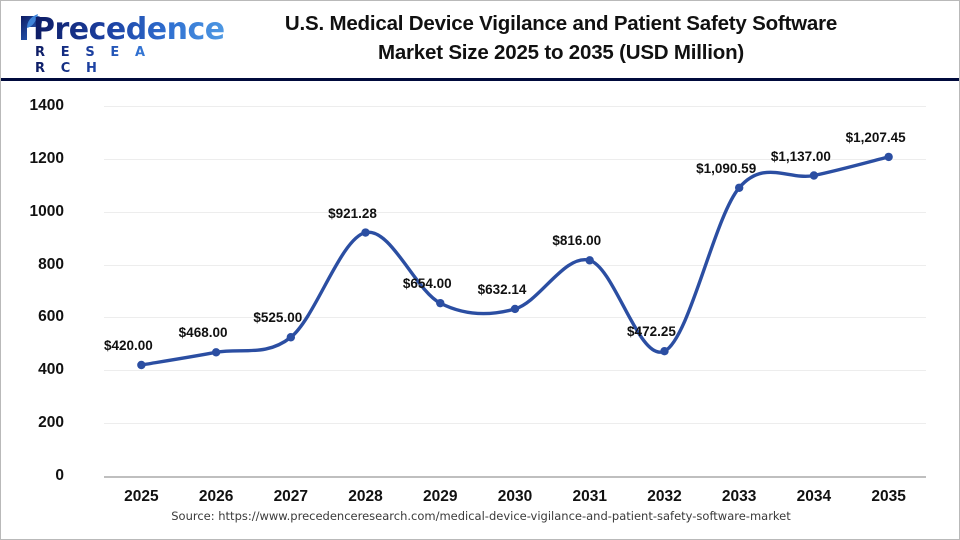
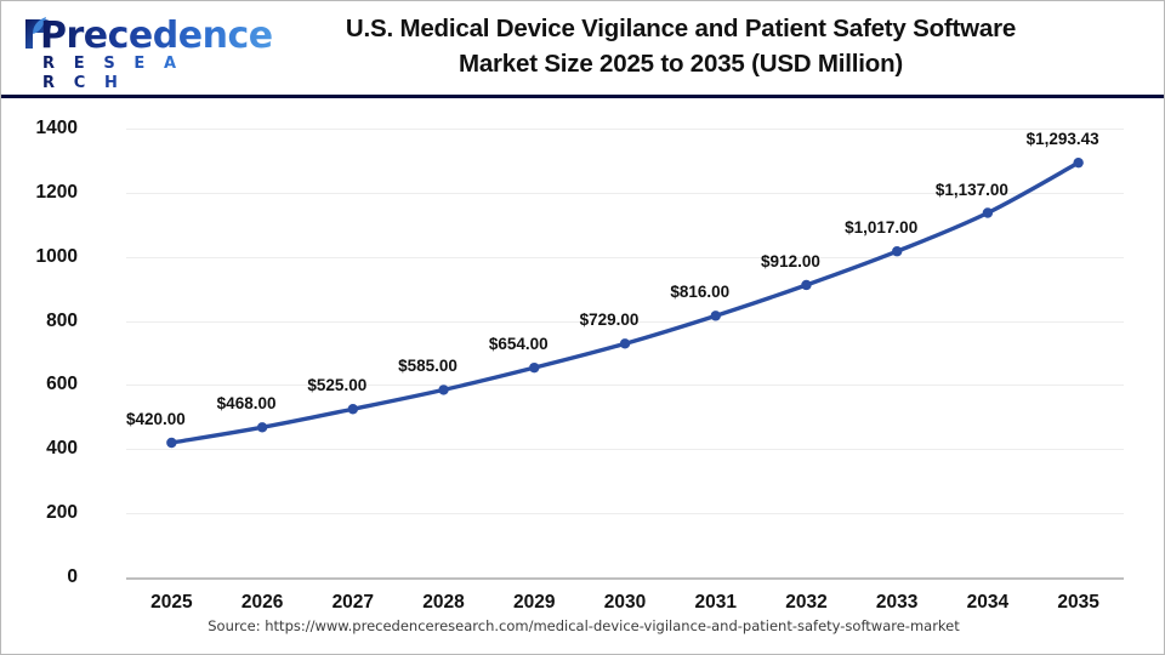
2028: $921.28 -> $585.00
2030: $632.14 -> $729.00
2032: $472.25 -> $912.00
2033: $1,090.59 -> $1,017.00
2035: $1,207.45 -> $1,293.43
